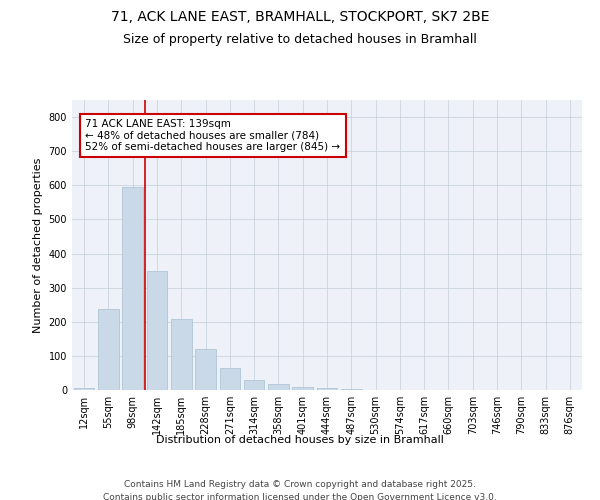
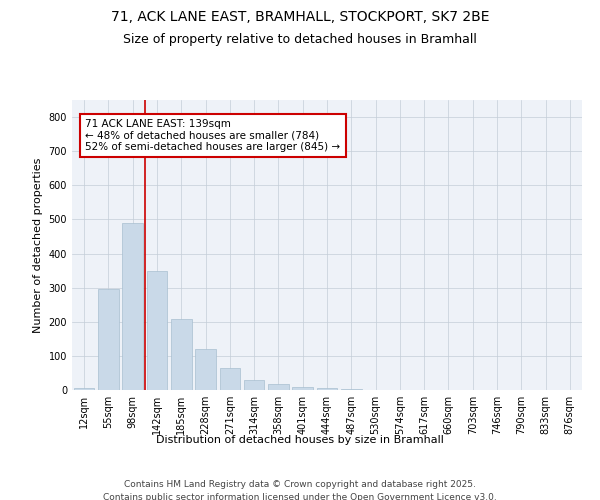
55sqm: 237 -> 295
98sqm: 595 -> 490
